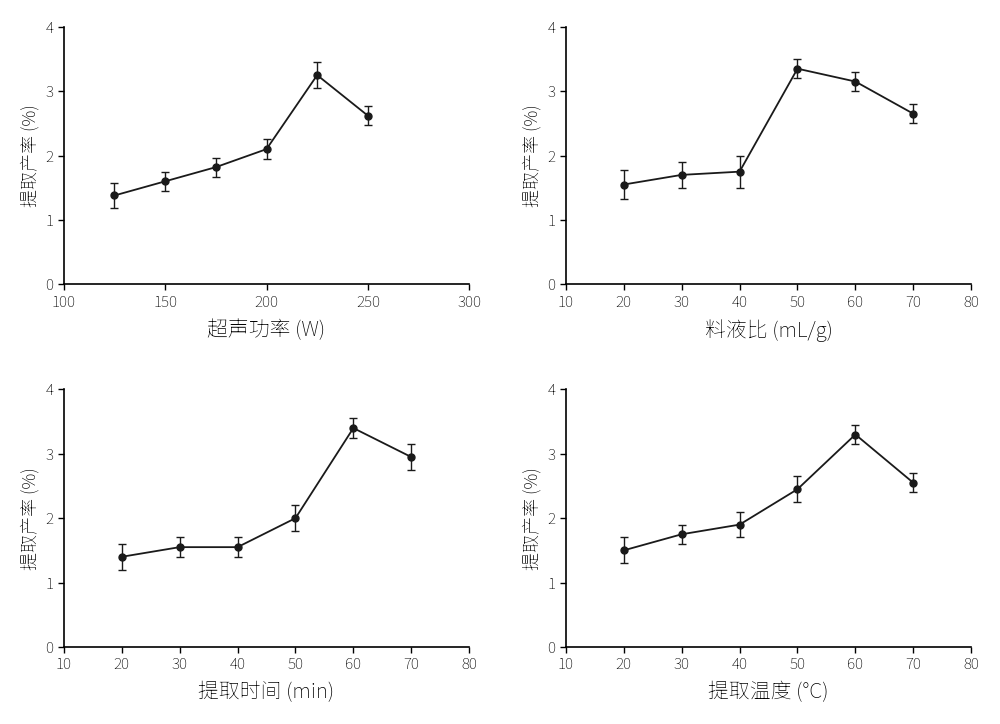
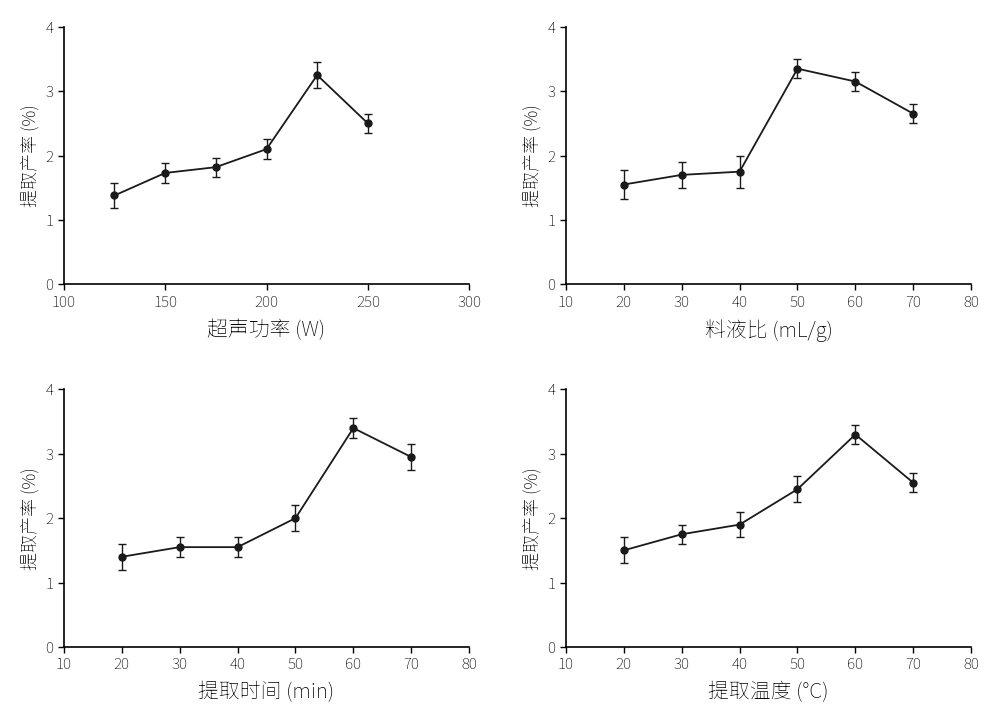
150: 1.60 -> 1.73
250: 2.62 -> 2.50
